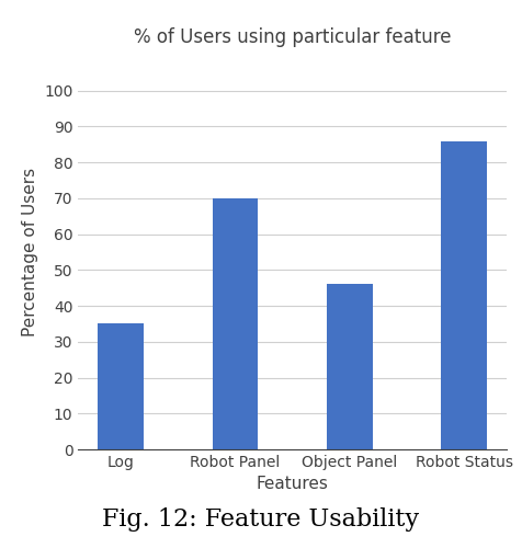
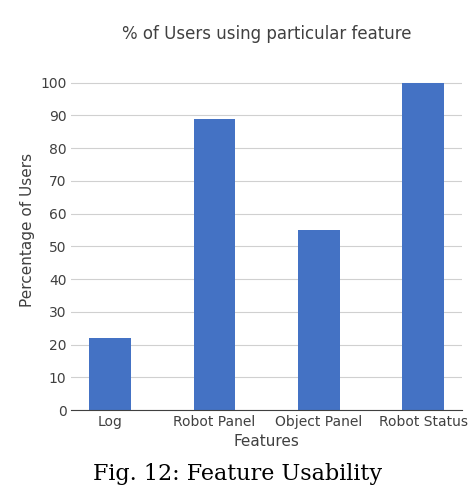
Log: 35 -> 22
Robot Panel: 70 -> 89
Object Panel: 46 -> 55
Robot Status: 86 -> 100
